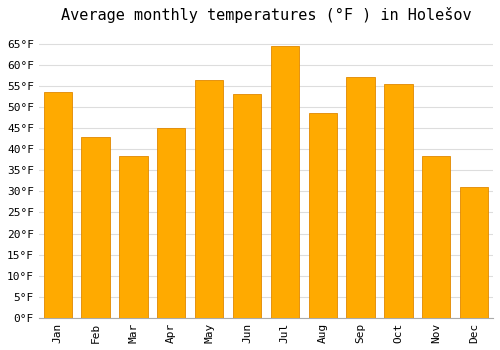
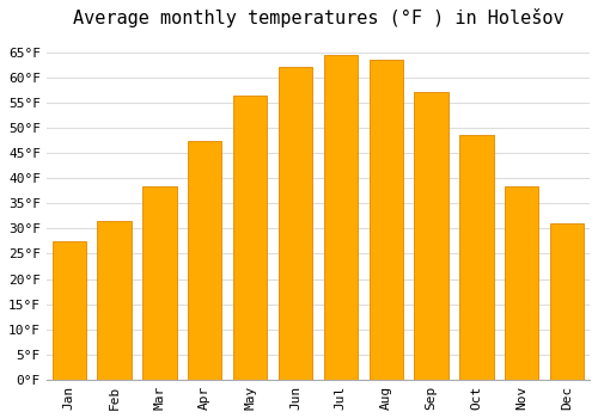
Jan: 53.5°F -> 27.5°F
Feb: 43.0°F -> 31.5°F
Apr: 45.0°F -> 47.5°F
Jun: 53.0°F -> 62.0°F
Aug: 48.5°F -> 63.5°F
Oct: 55.5°F -> 48.5°F
